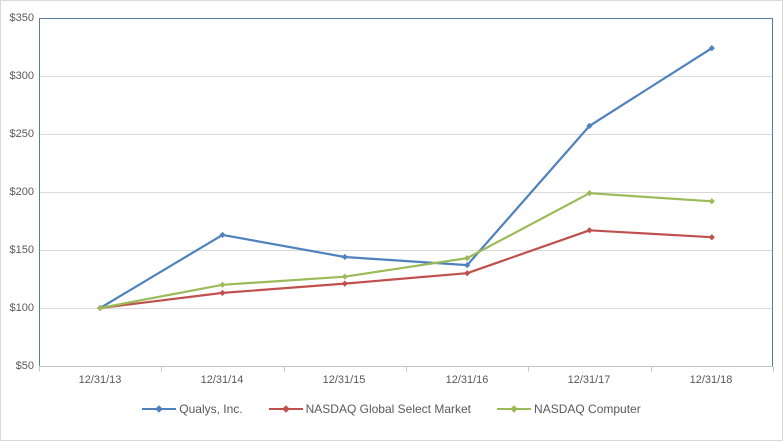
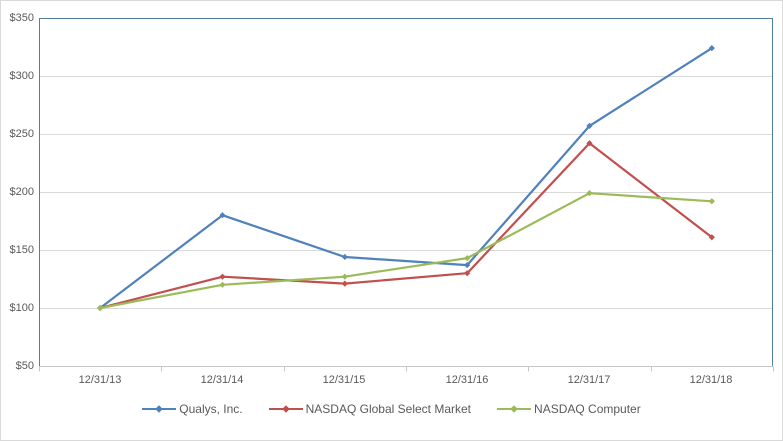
Qualys, Inc./12/31/14: $163 -> $180
NASDAQ Global Select Market/12/31/14: $113 -> $127
NASDAQ Global Select Market/12/31/17: $167 -> $242
